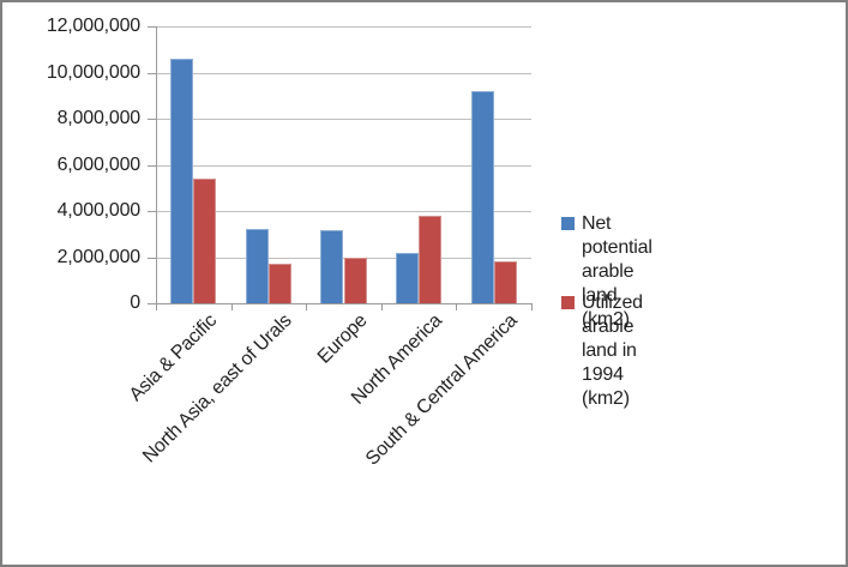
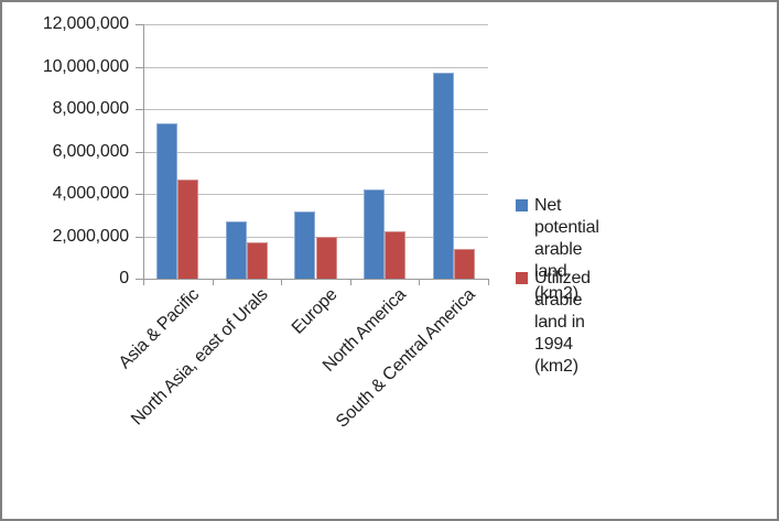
Net potential arable land (km2)/Asia & Pacific: 10600000 -> 7300000
Utilized arable land in 1994 (km2)/Asia & Pacific: 5400000 -> 4700000
Net potential arable land (km2)/North Asia, east of Urals: 3200000 -> 2700000
Net potential arable land (km2)/North America: 2200000 -> 4200000
Utilized arable land in 1994 (km2)/North America: 3800000 -> 2200000
Net potential arable land (km2)/South & Central America: 9200000 -> 9700000
Utilized arable land in 1994 (km2)/South & Central America: 1800000 -> 1400000
